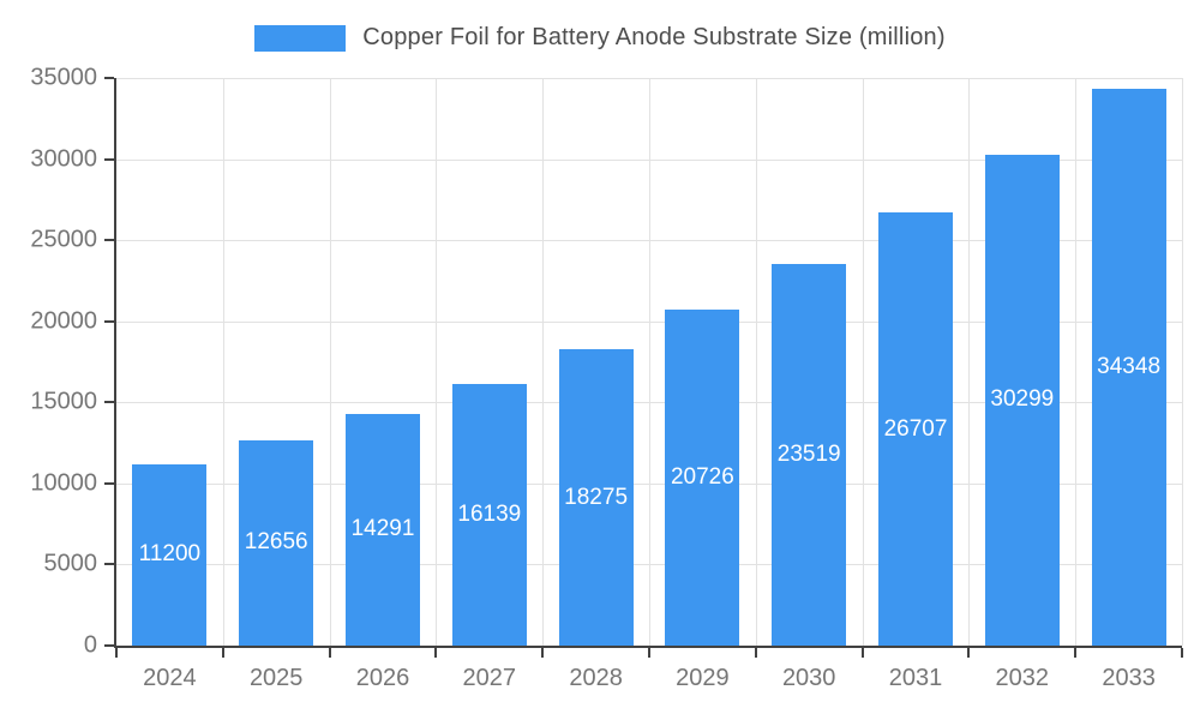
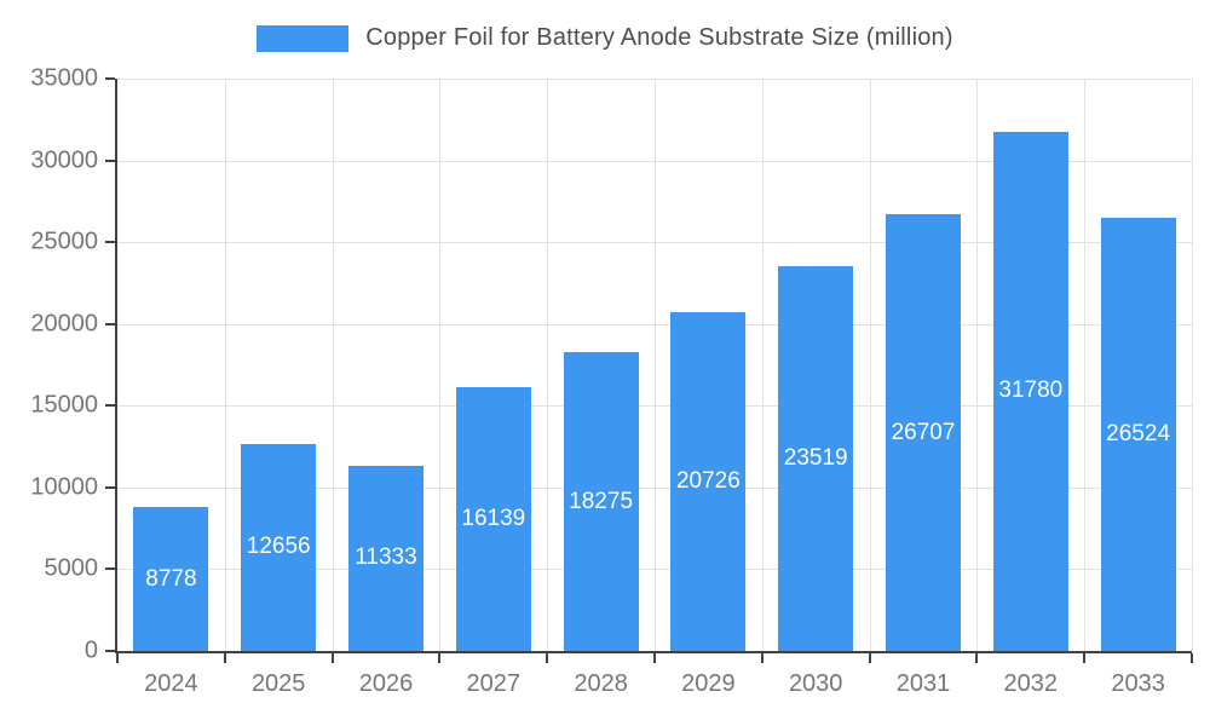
2024: 11200 -> 8778
2026: 14291 -> 11333
2032: 30299 -> 31780
2033: 34348 -> 26524
